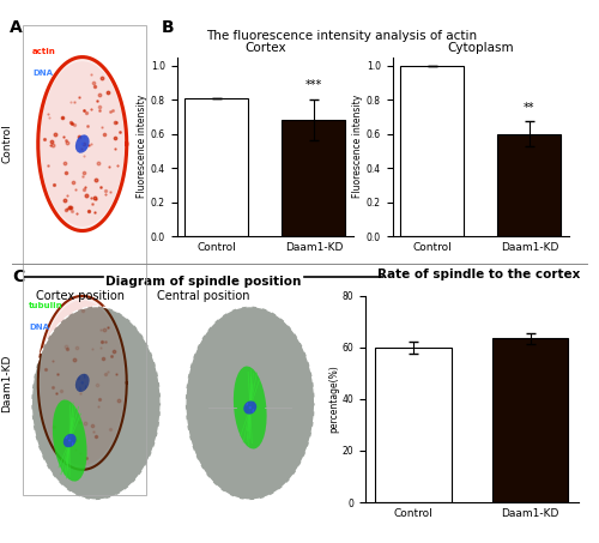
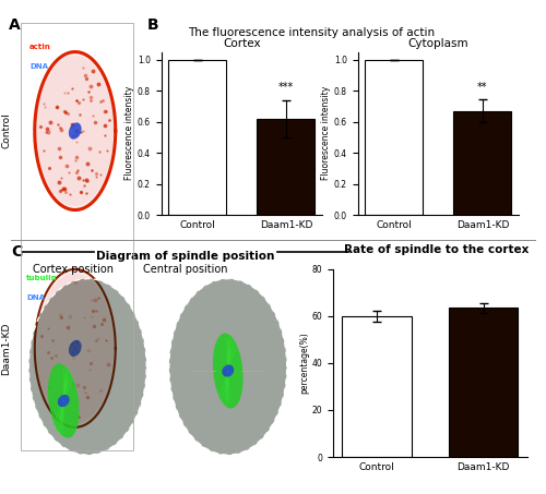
Cortex/Control: 0.81 -> 1.00
Cortex/Daam1-KD: 0.68 -> 0.62
Cytoplasm/Daam1-KD: 0.60 -> 0.67
